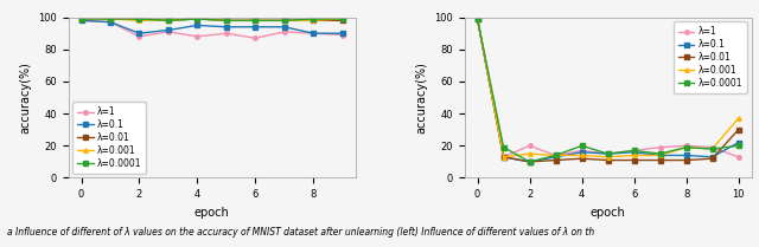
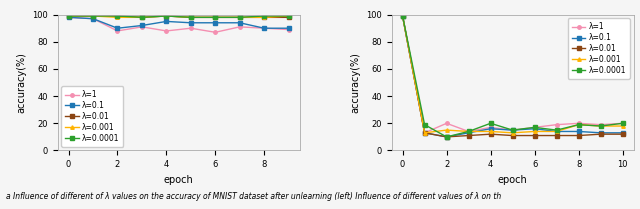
λ=1/10: 13 -> 20
λ=0.1/10: 22 -> 13
λ=0.01/10: 30 -> 12
λ=0.001/10: 37 -> 18
